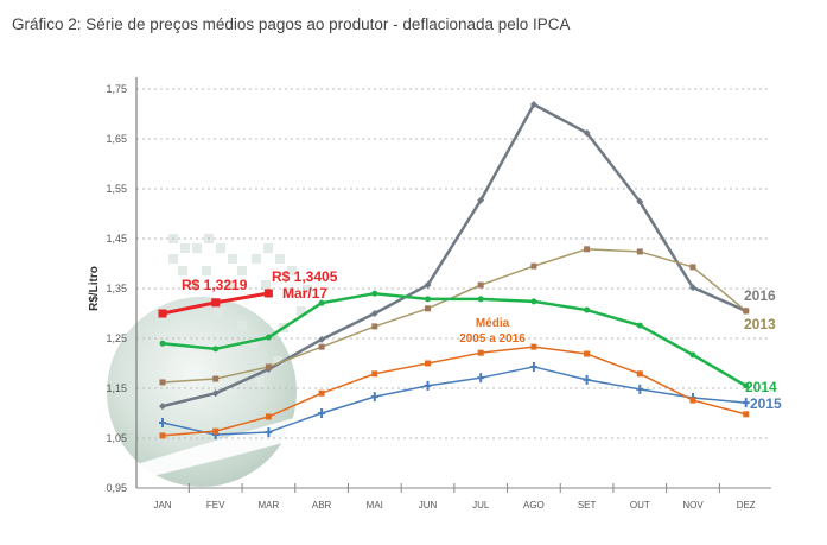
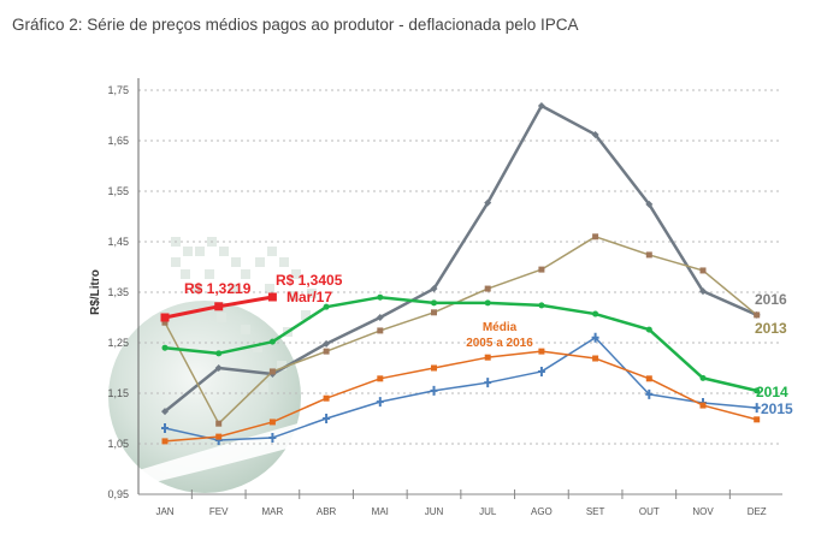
2013/JAN: 1,16 -> 1,29
2016/FEV: 1,14 -> 1,20
2013/FEV: 1,17 -> 1,09
2013/SET: 1,43 -> 1,46
2015/SET: 1,17 -> 1,26
2014/NOV: 1,22 -> 1,18
